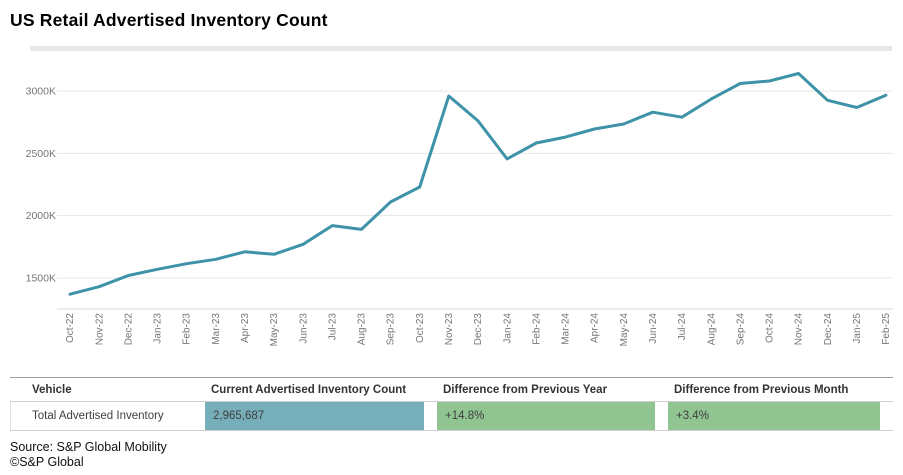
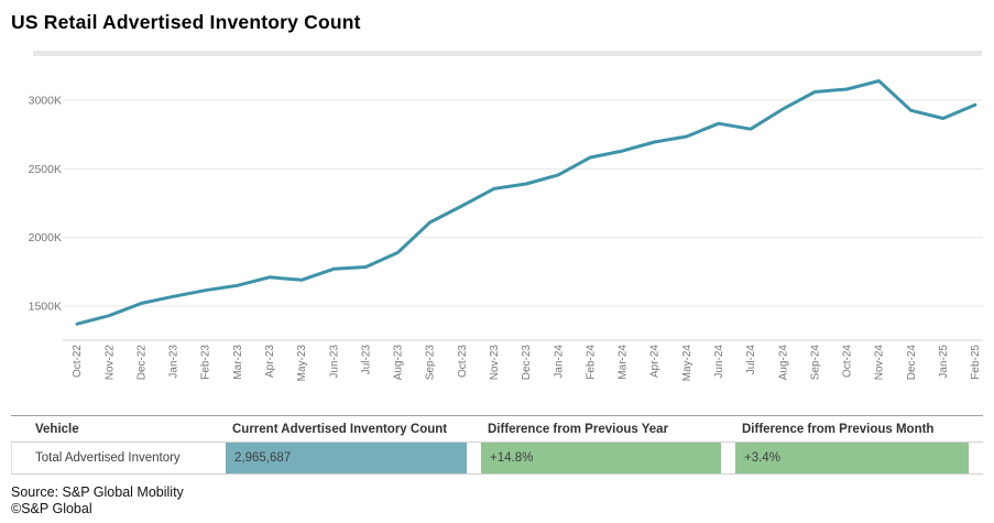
Jul-23: 1920K -> 1780K
Nov-23: 2960K -> 2360K
Dec-23: 2760K -> 2390K
